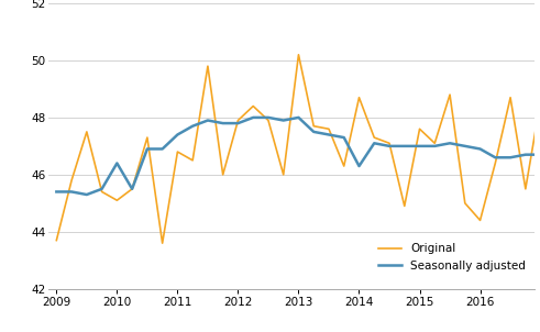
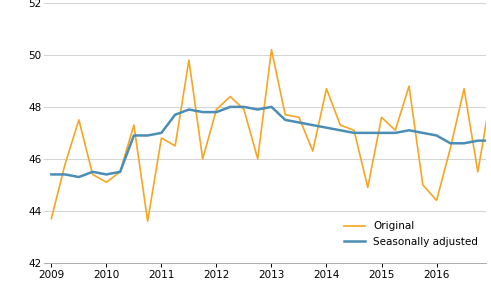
Seasonally adjusted/2010: 46.4 -> 45.4
Seasonally adjusted/2011: 47.4 -> 47.0
Seasonally adjusted/2014: 46.3 -> 47.2
